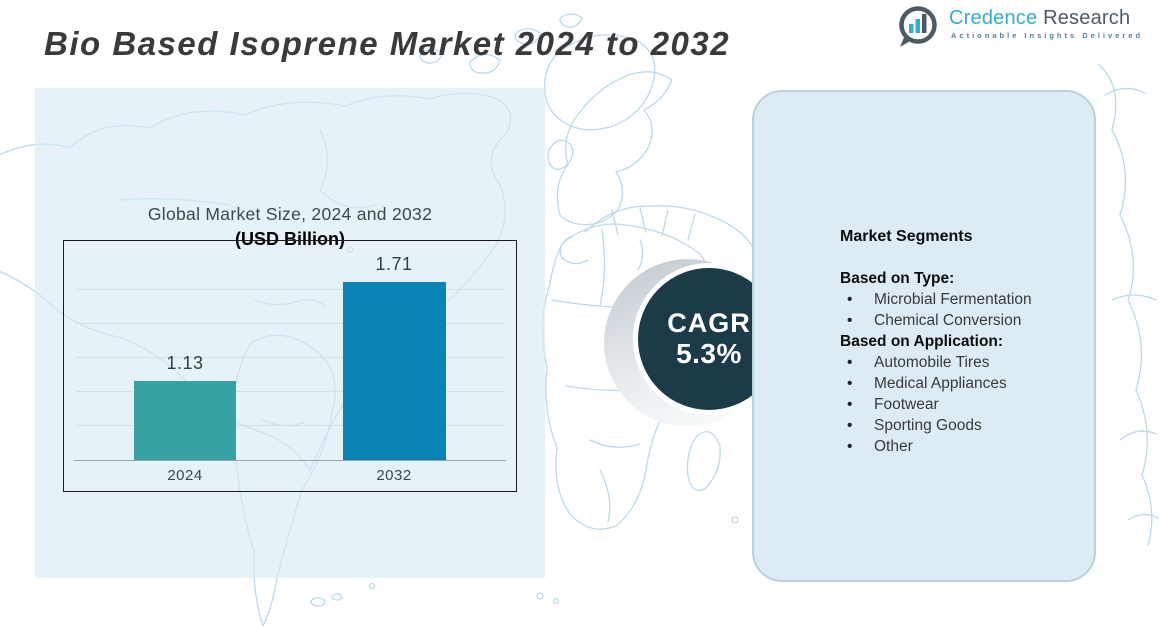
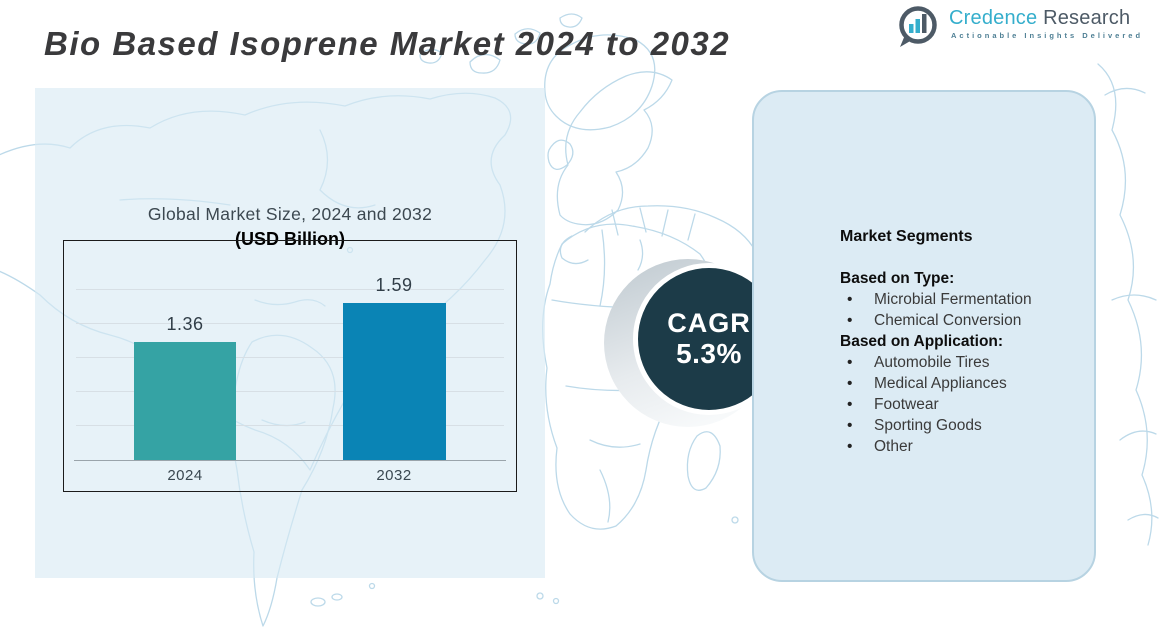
2024: 1.13 -> 1.36
2032: 1.71 -> 1.59
